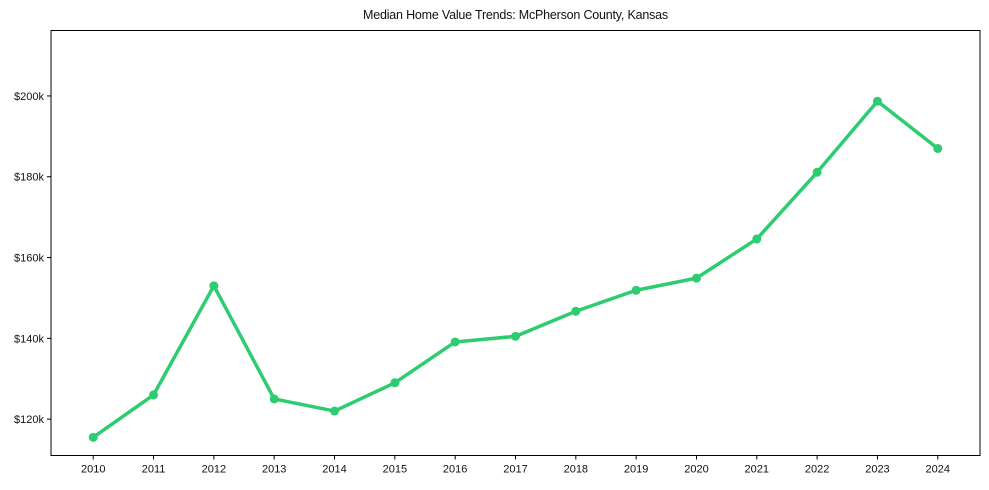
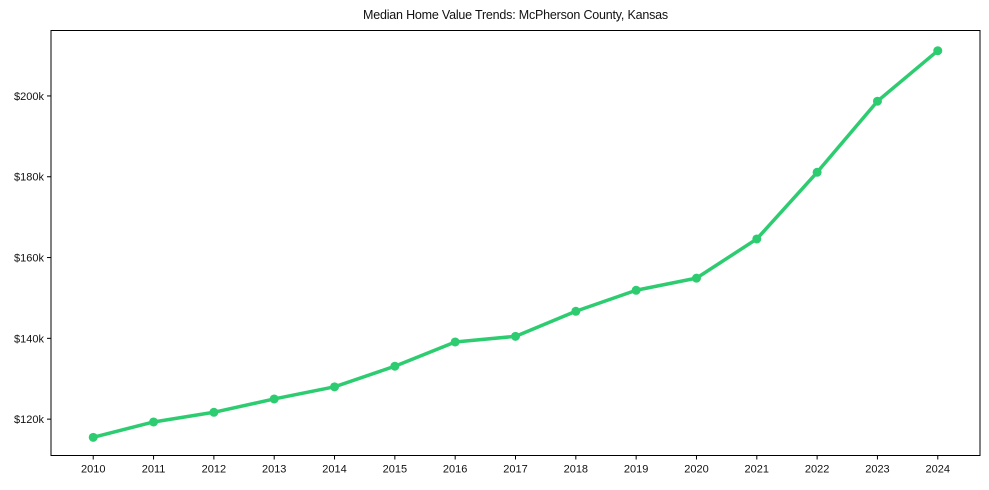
2011: $126k -> $119k
2012: $153k -> $122k
2014: $122k -> $128k
2015: $129k -> $133k
2024: $187k -> $211k
